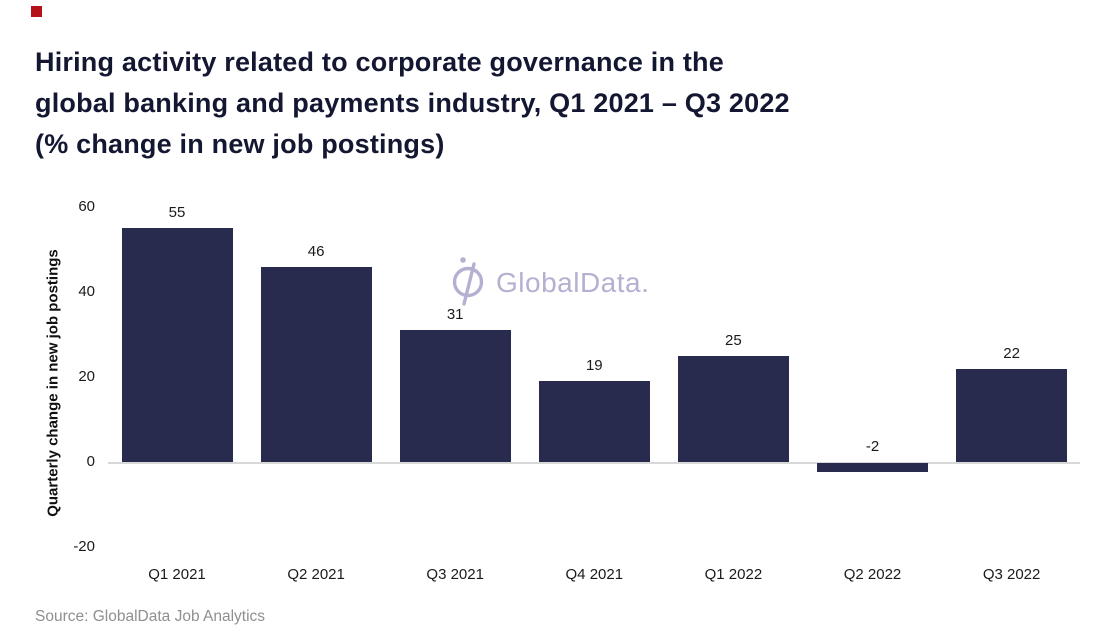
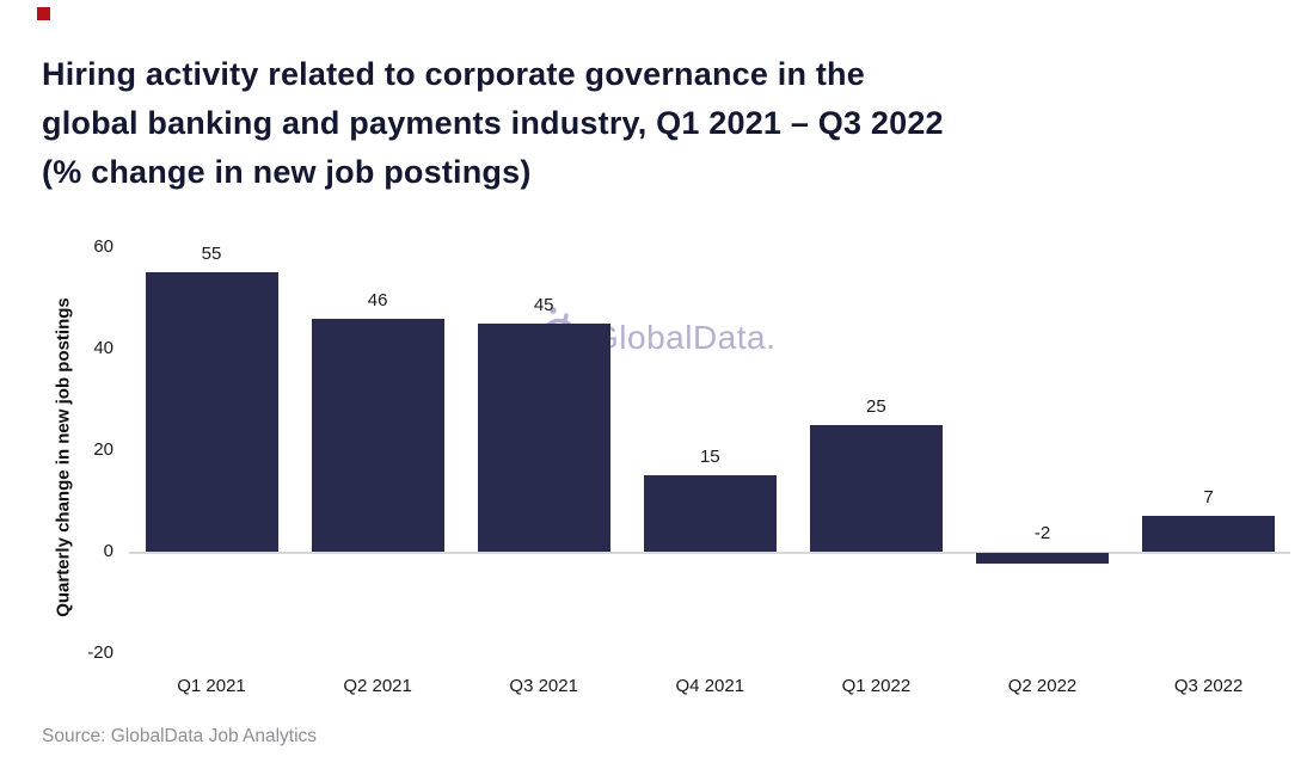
Q3 2021: 31 -> 45
Q4 2021: 19 -> 15
Q3 2022: 22 -> 7
